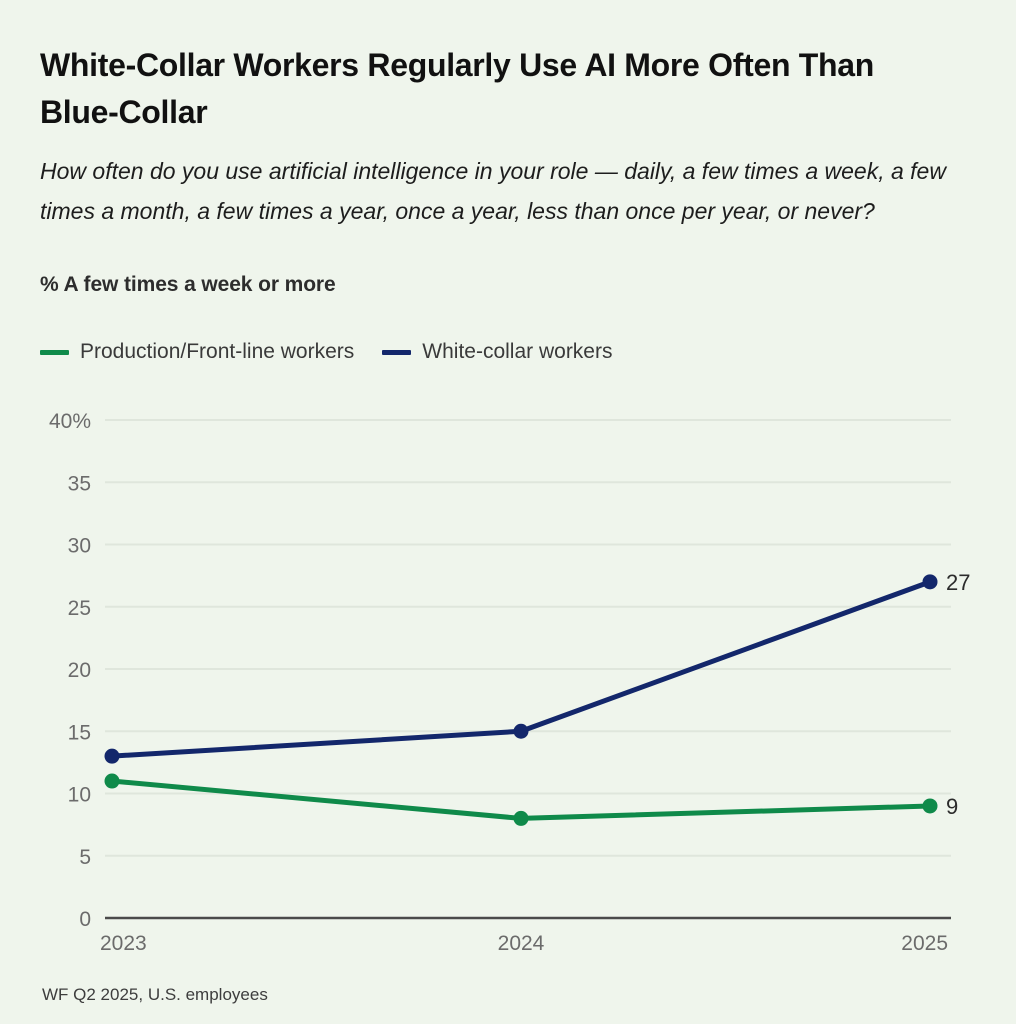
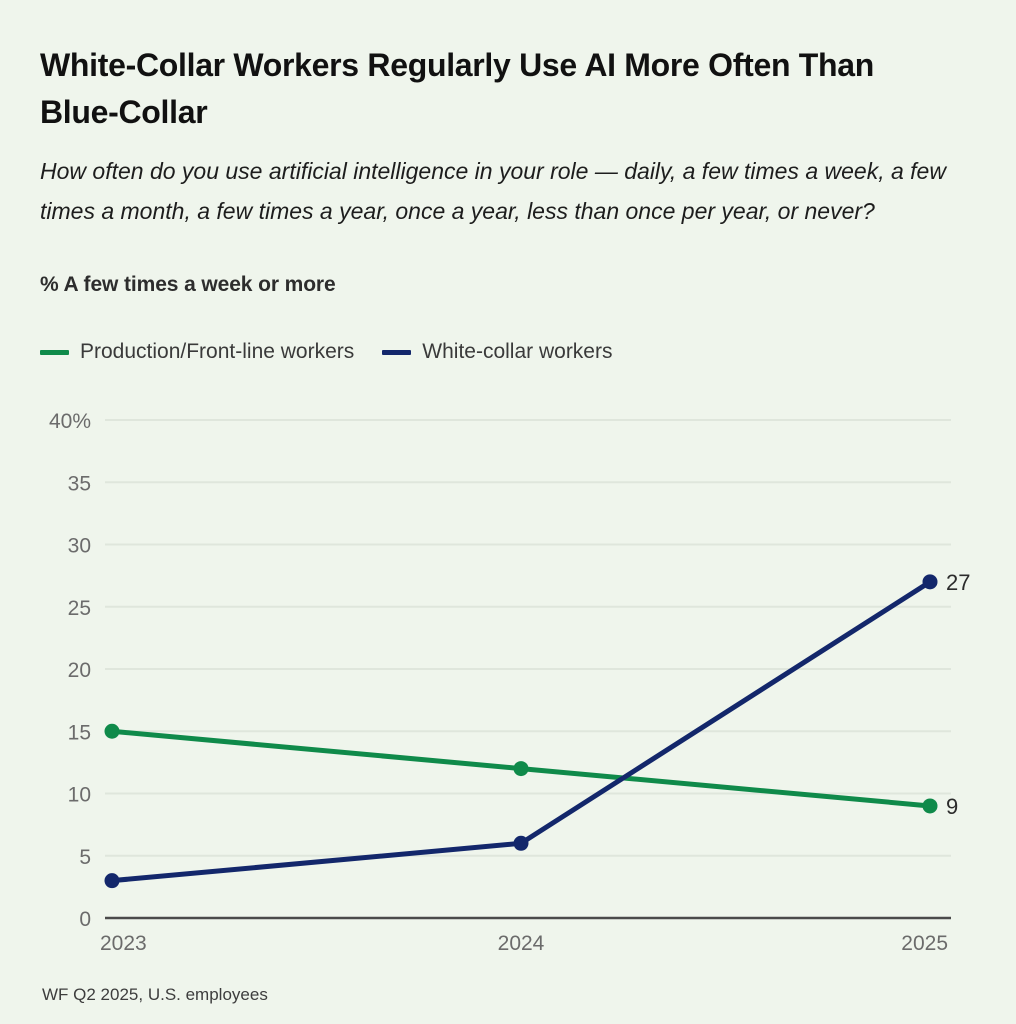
Production/Front-line workers/2023: 11% -> 15%
White-collar workers/2023: 13% -> 3%
Production/Front-line workers/2024: 8% -> 12%
White-collar workers/2024: 15% -> 6%
